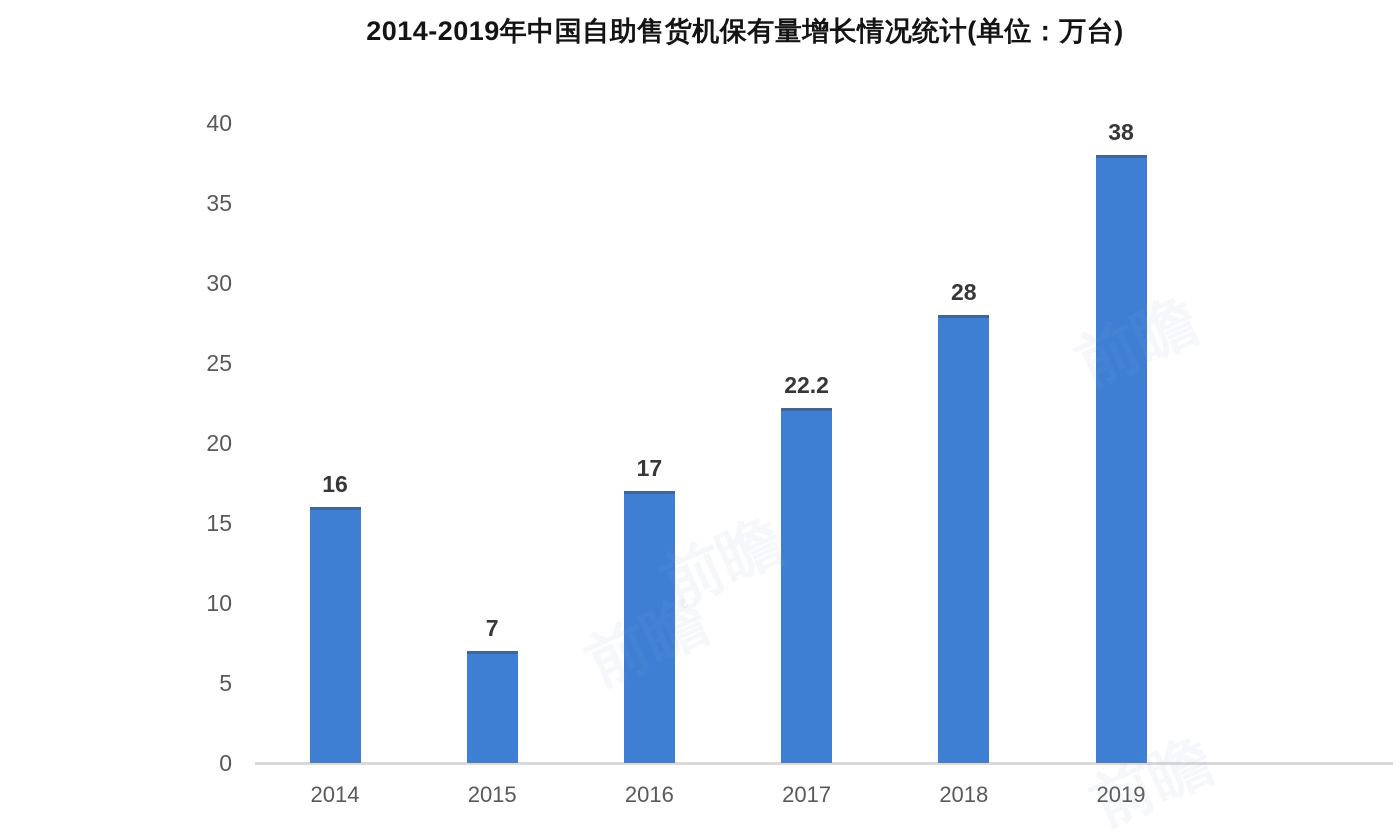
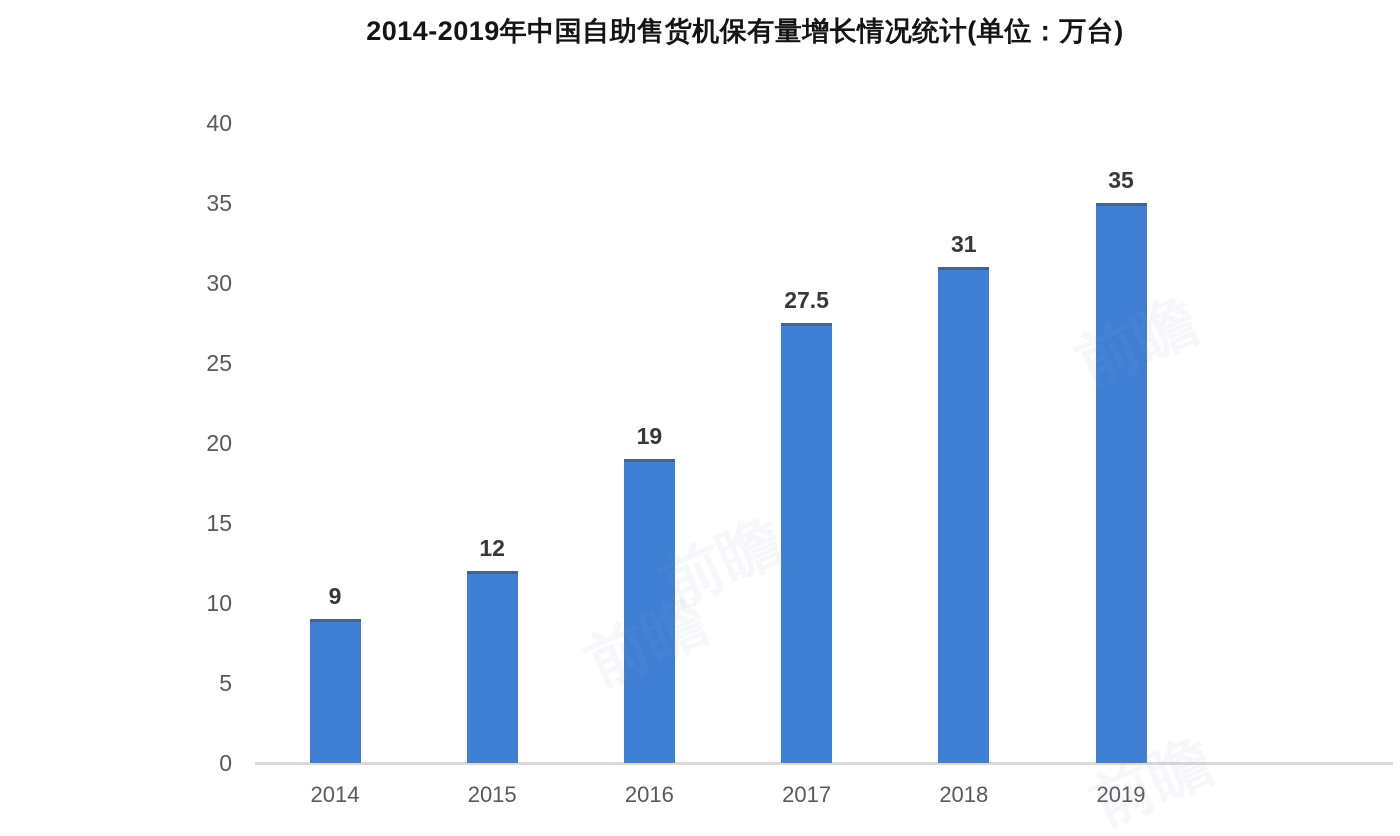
2014: 16 -> 9
2015: 7 -> 12
2016: 17 -> 19
2017: 22.2 -> 27.5
2018: 28 -> 31
2019: 38 -> 35
